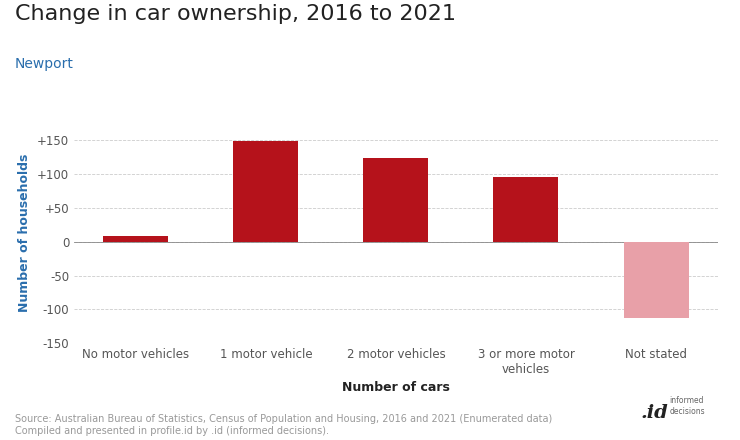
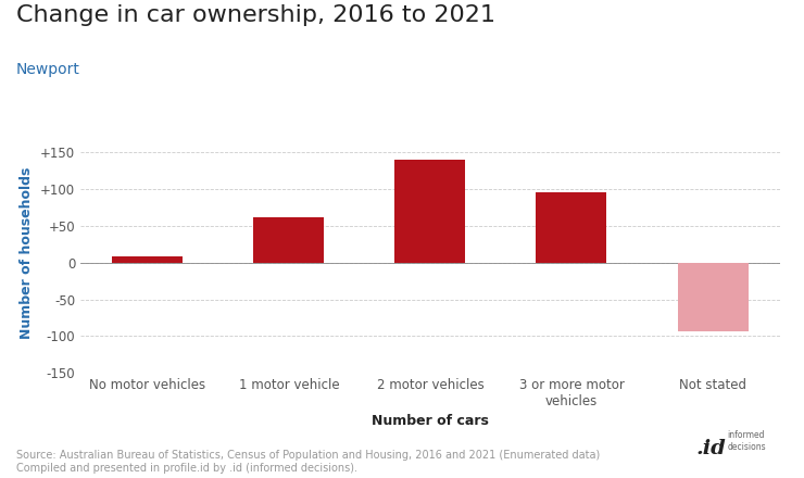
1 motor vehicle: 148 -> 62
2 motor vehicles: 123 -> 140
Not stated: -113 -> -94
